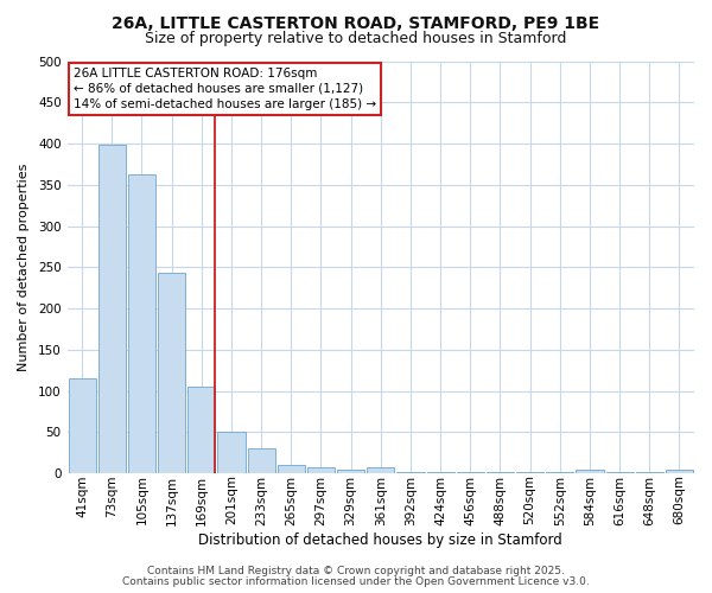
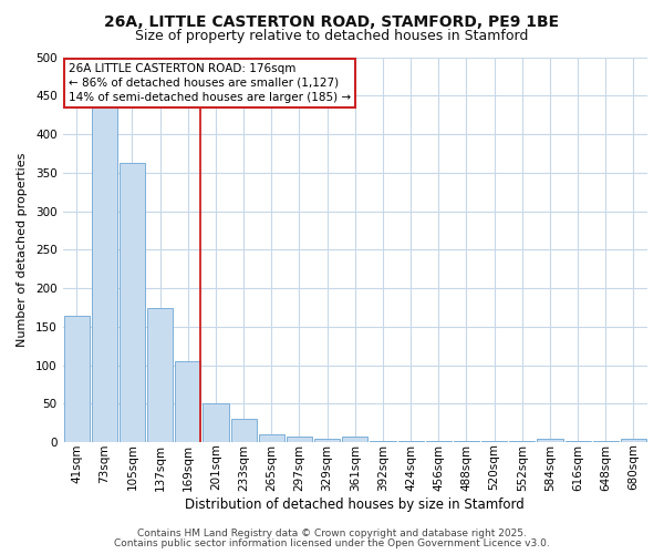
41sqm: 115 -> 164
73sqm: 398 -> 438
137sqm: 243 -> 174
